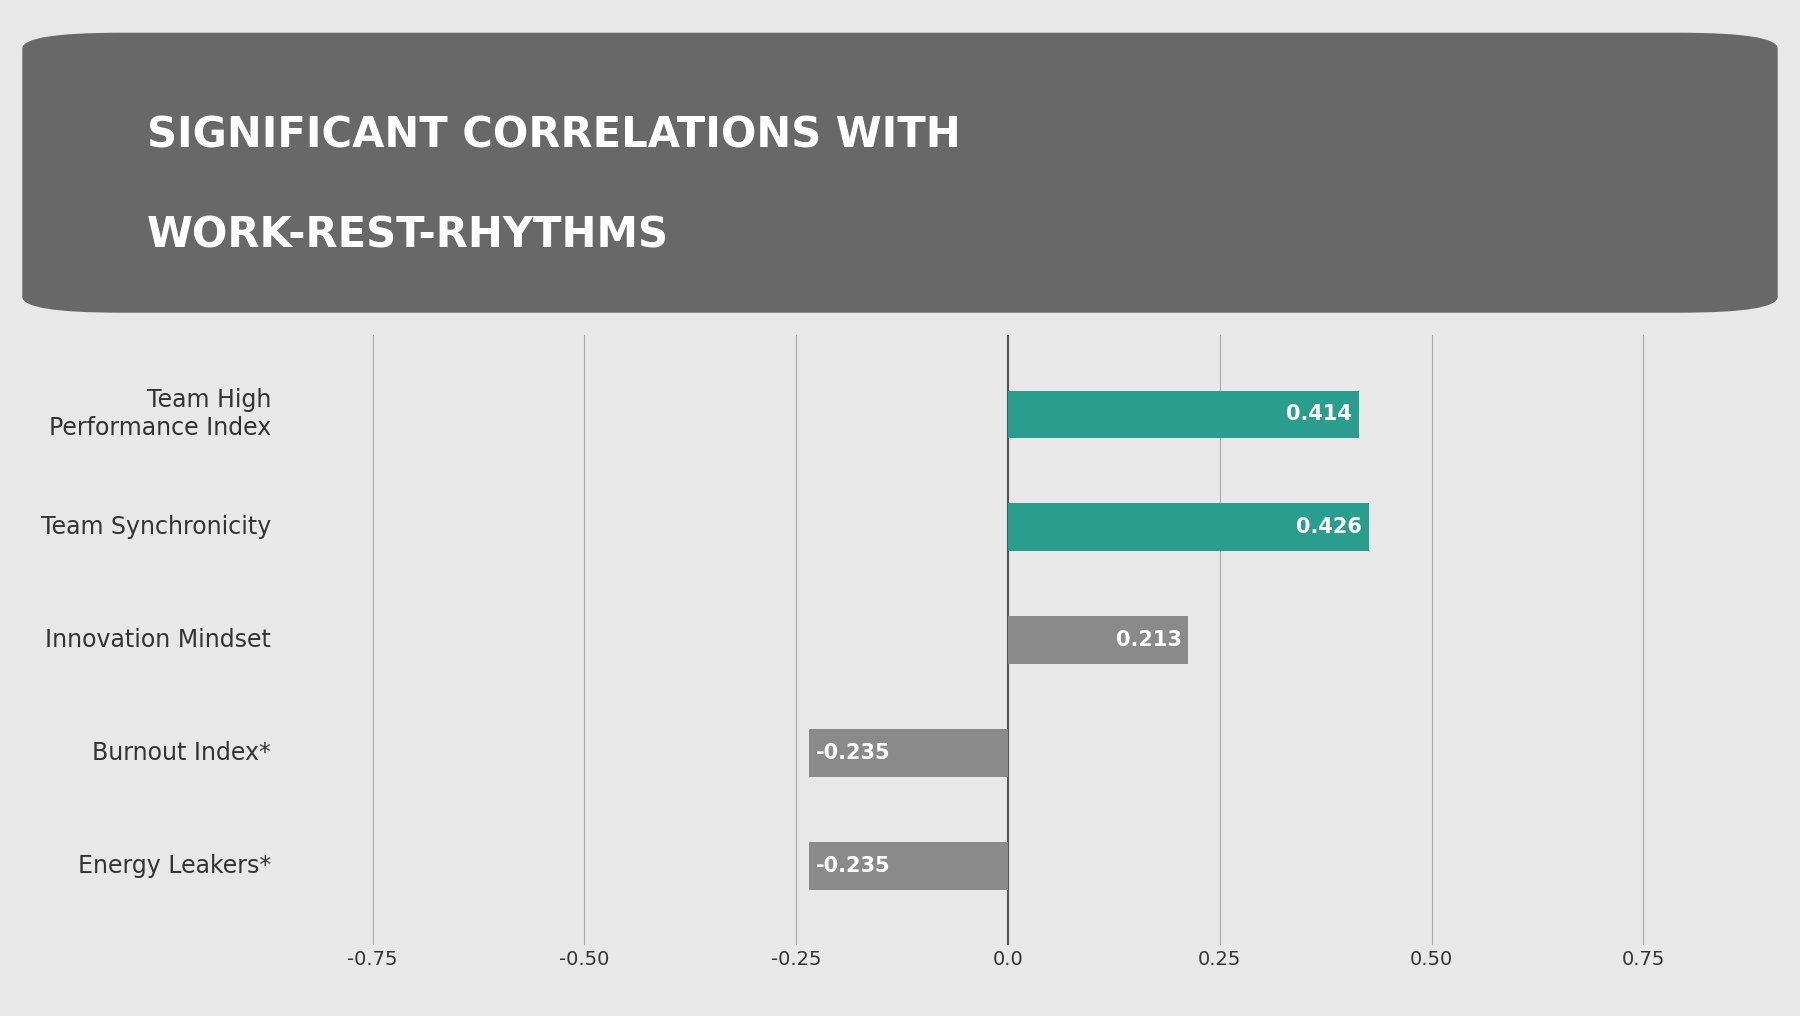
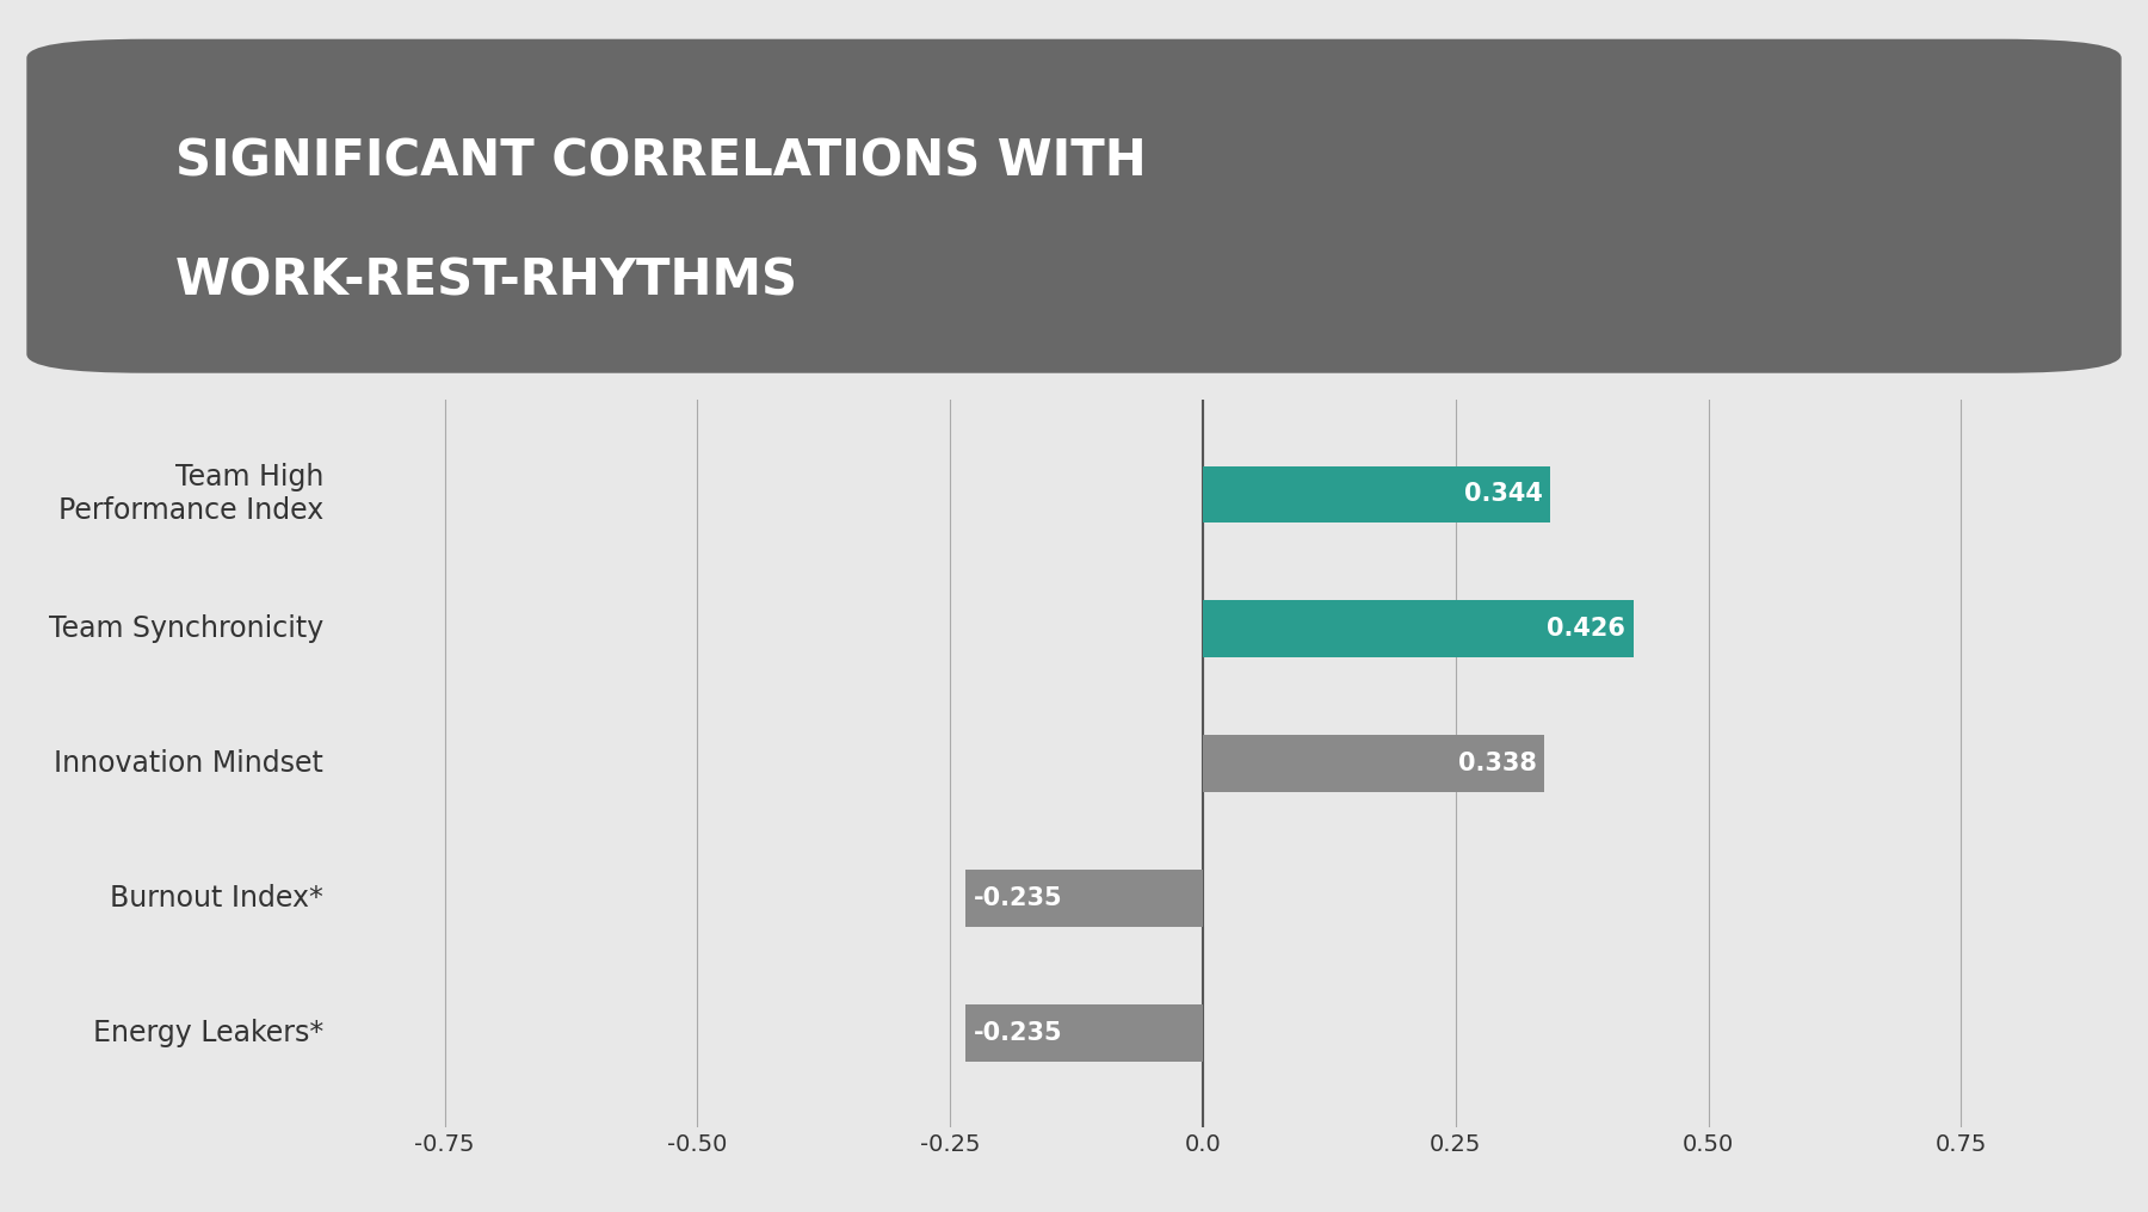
Team High Performance Index: 0.414 -> 0.344
Innovation Mindset: 0.213 -> 0.338
